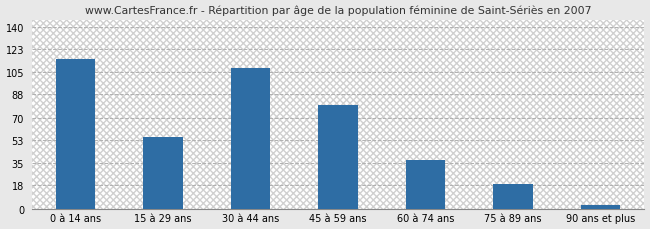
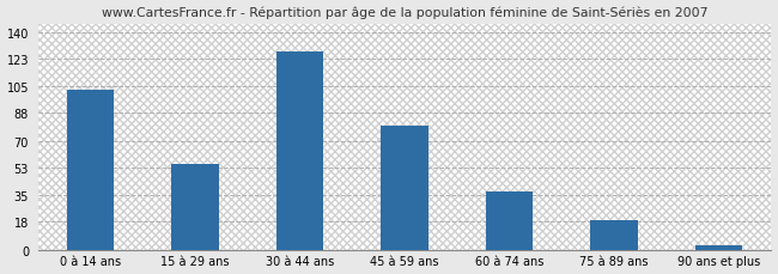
0 à 14 ans: 115 -> 103
30 à 44 ans: 108 -> 127
